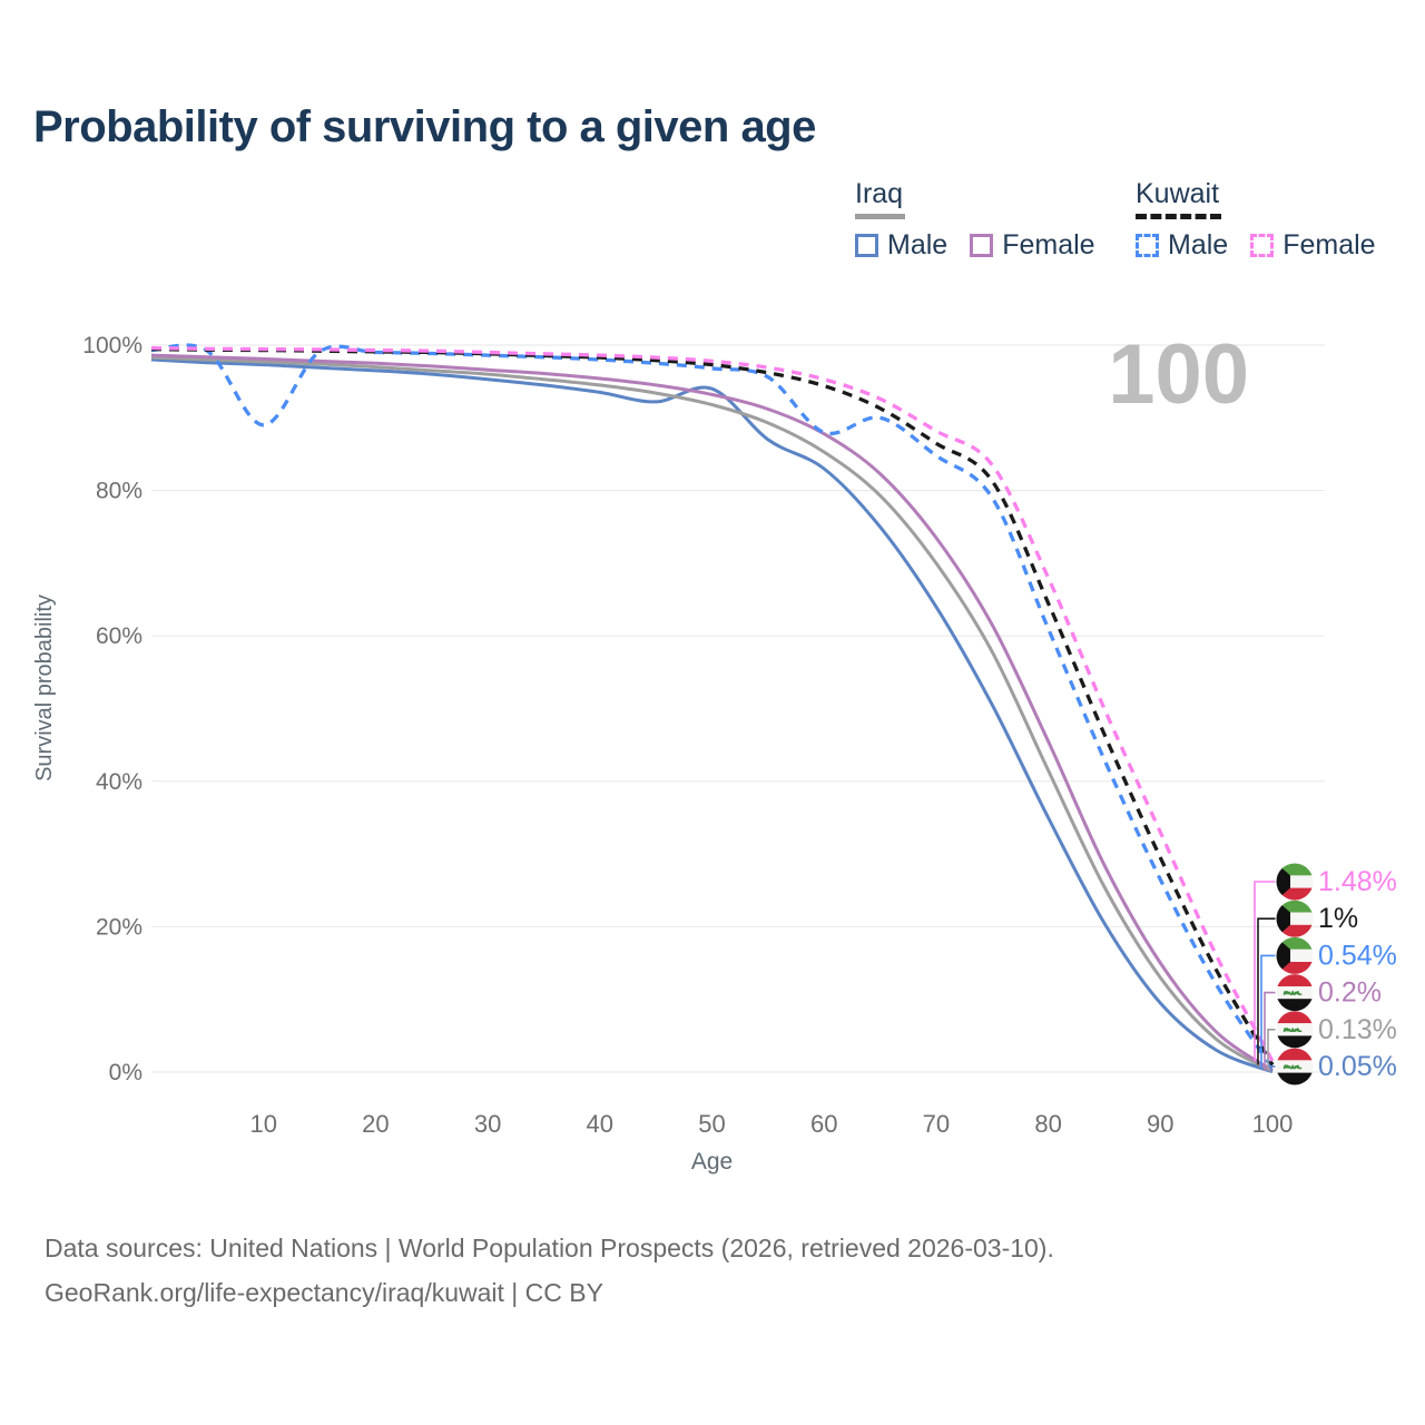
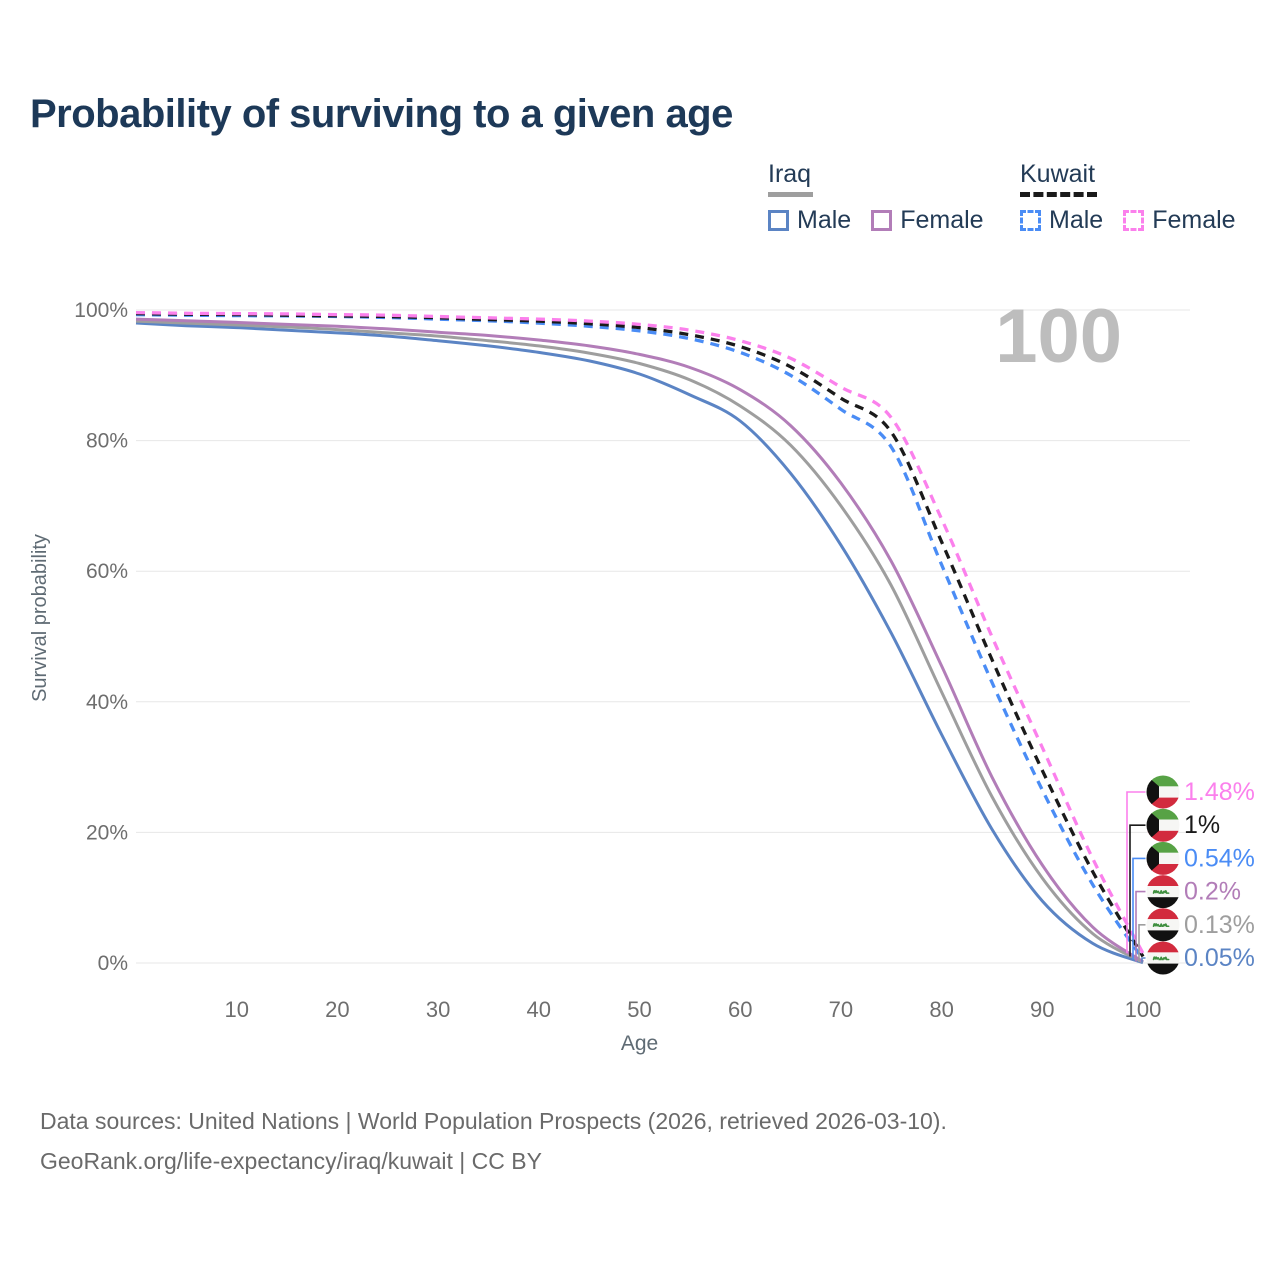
Kuwait Male/10: 89% -> 99%
Iraq Male/50: 94% -> 90%
Kuwait Male/60: 88% -> 94%
